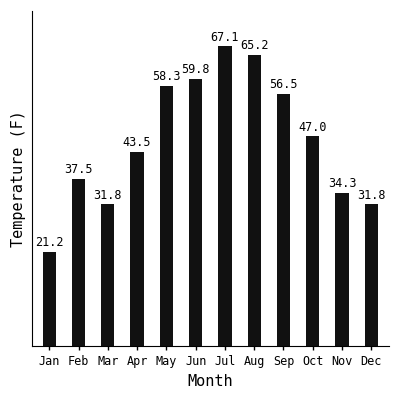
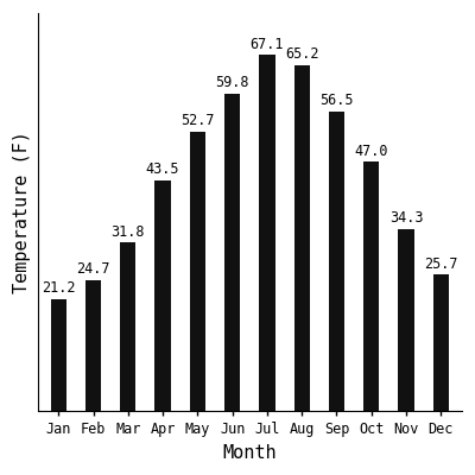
Feb: 37.5 -> 24.7
May: 58.3 -> 52.7
Dec: 31.8 -> 25.7
